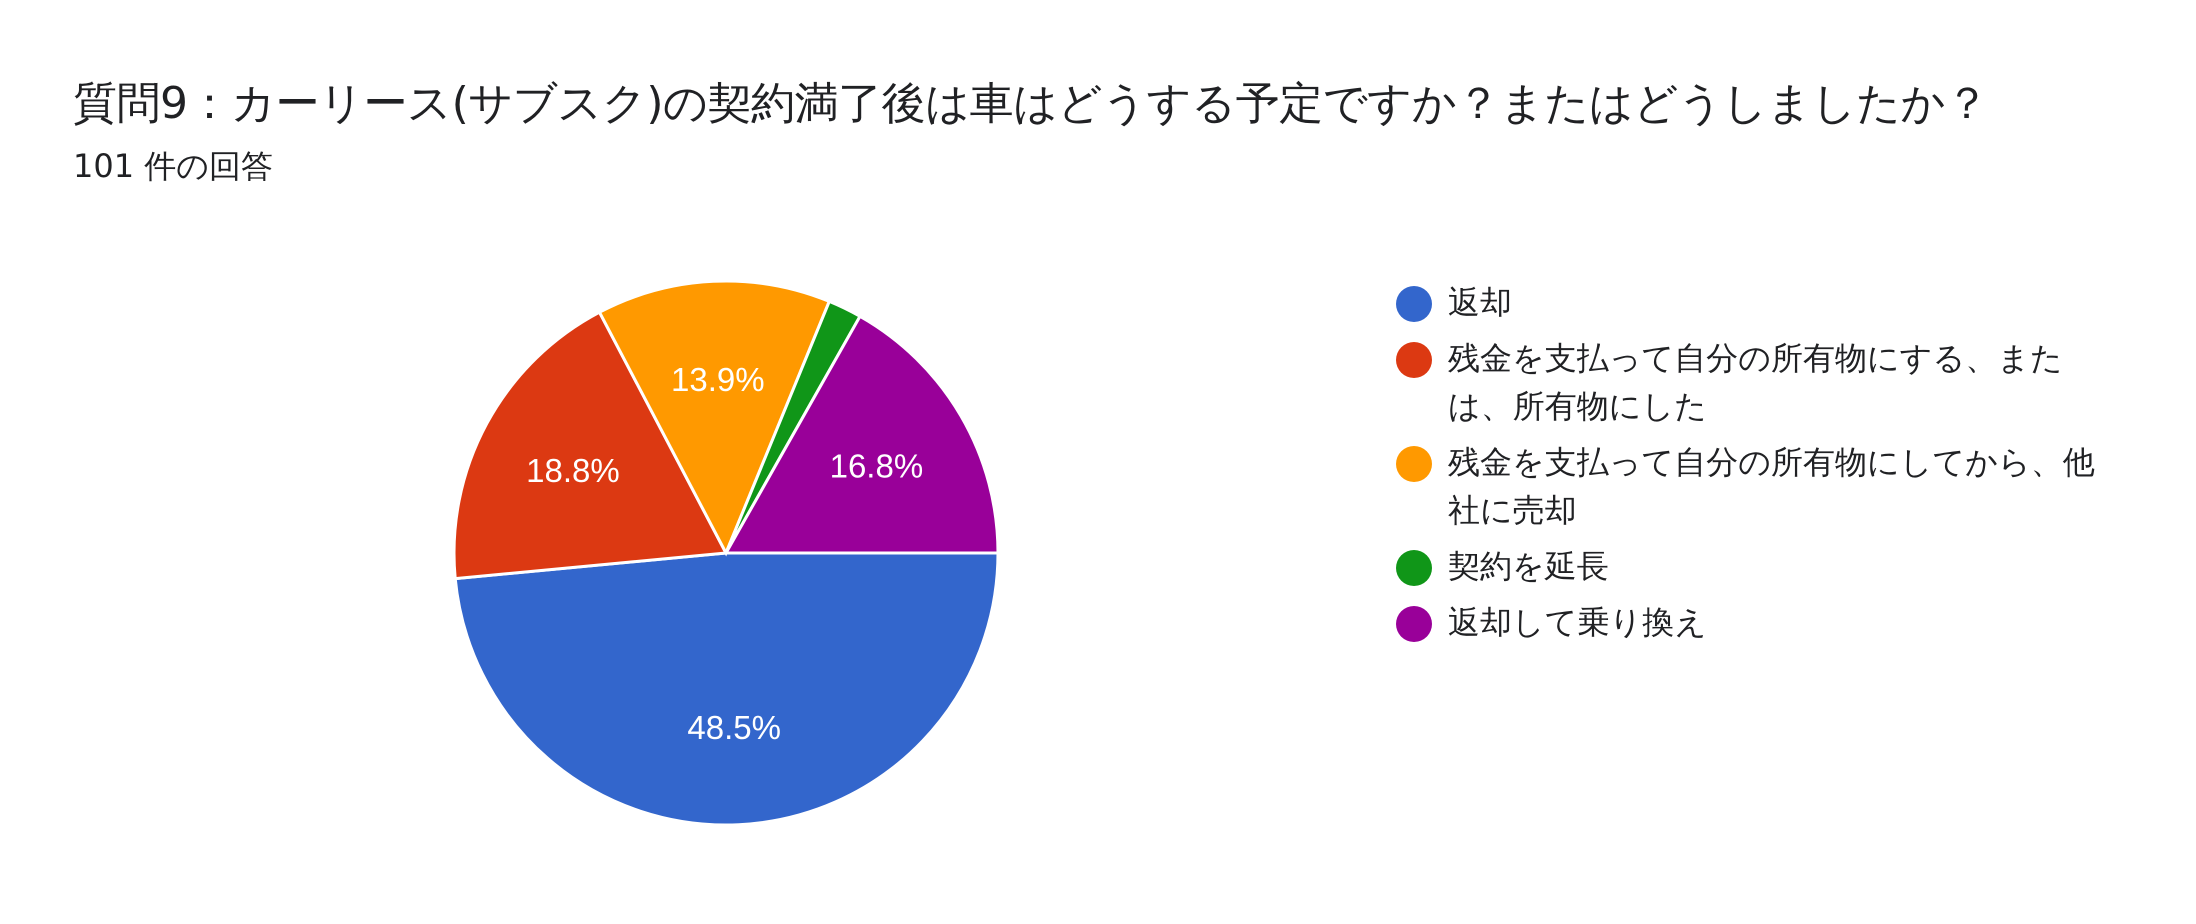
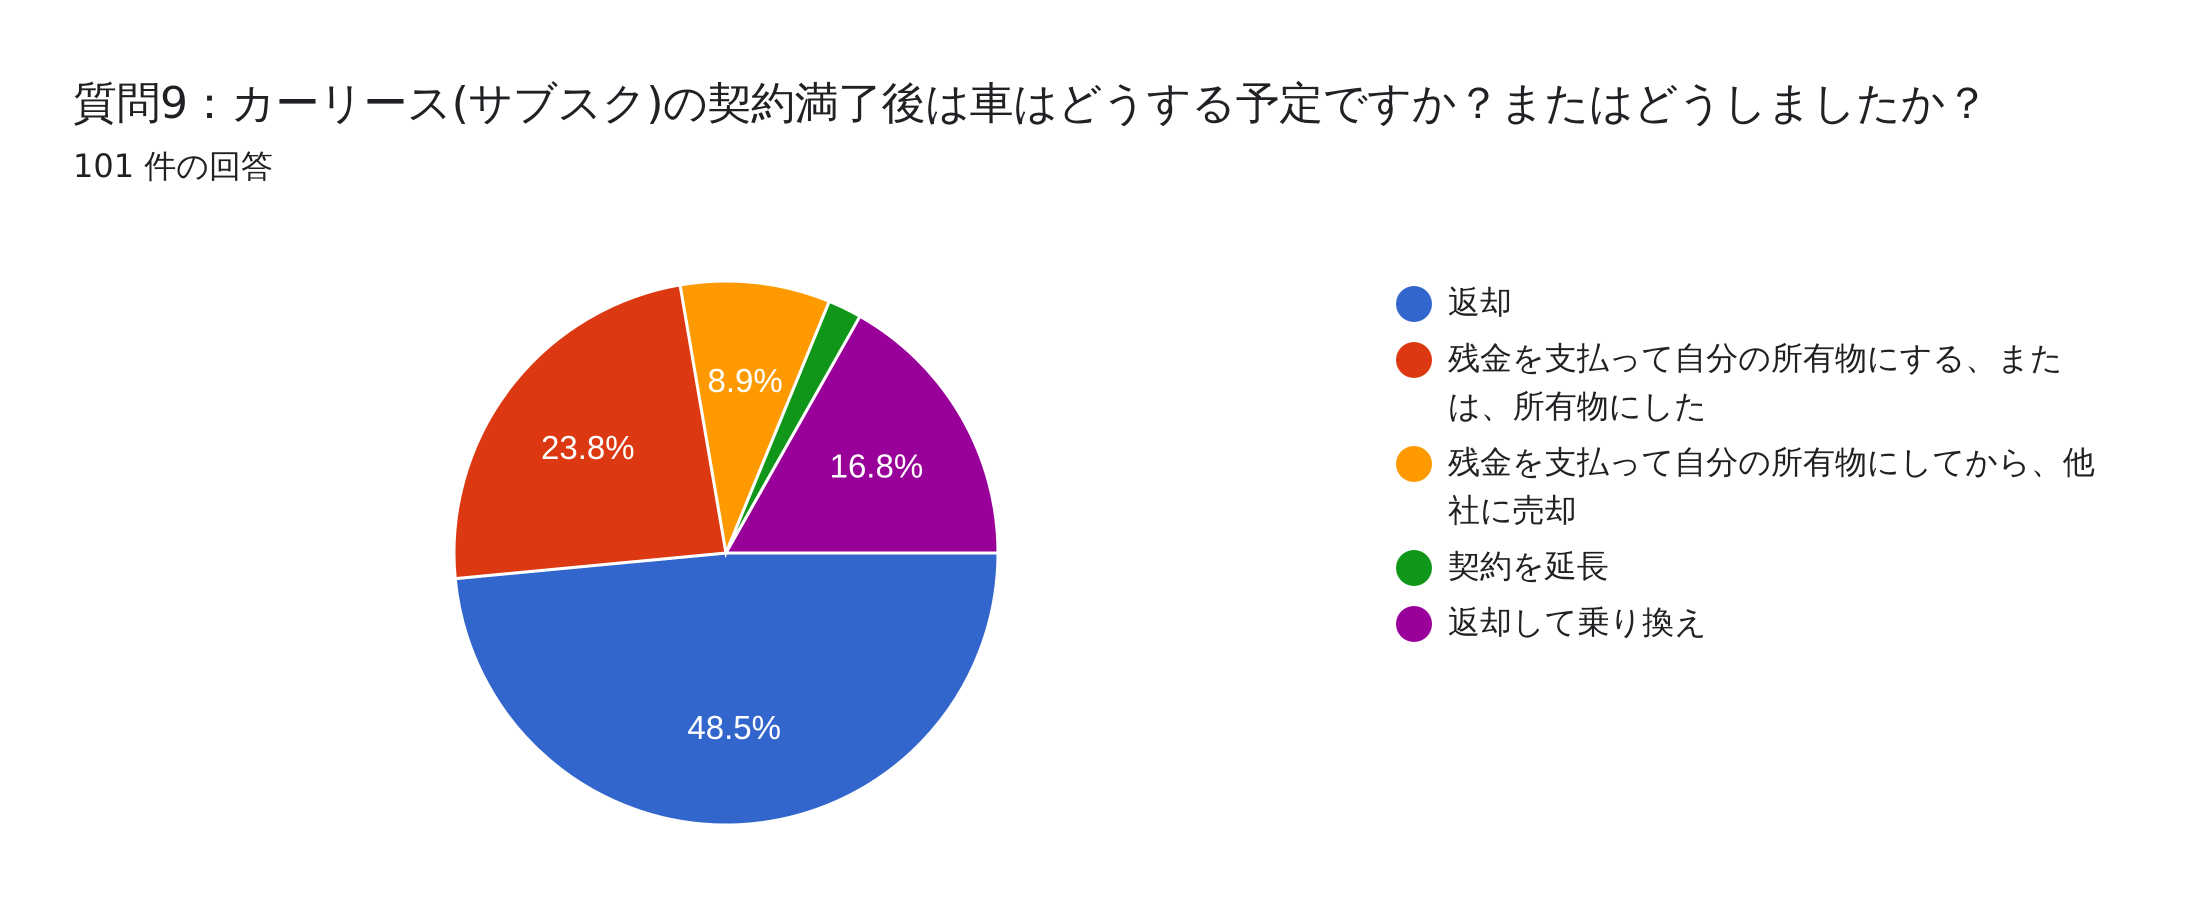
残金を支払って自分の所有物にする、または、所有物にした: 18.8% -> 23.8%
残金を支払って自分の所有物にしてから、他社に売却: 13.9% -> 8.9%
